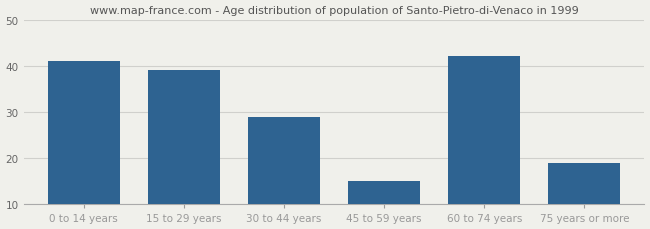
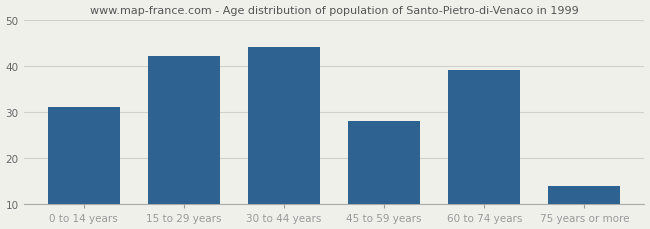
0 to 14 years: 41 -> 31
15 to 29 years: 39 -> 42
30 to 44 years: 29 -> 44
45 to 59 years: 15 -> 28
60 to 74 years: 42 -> 39
75 years or more: 19 -> 14
